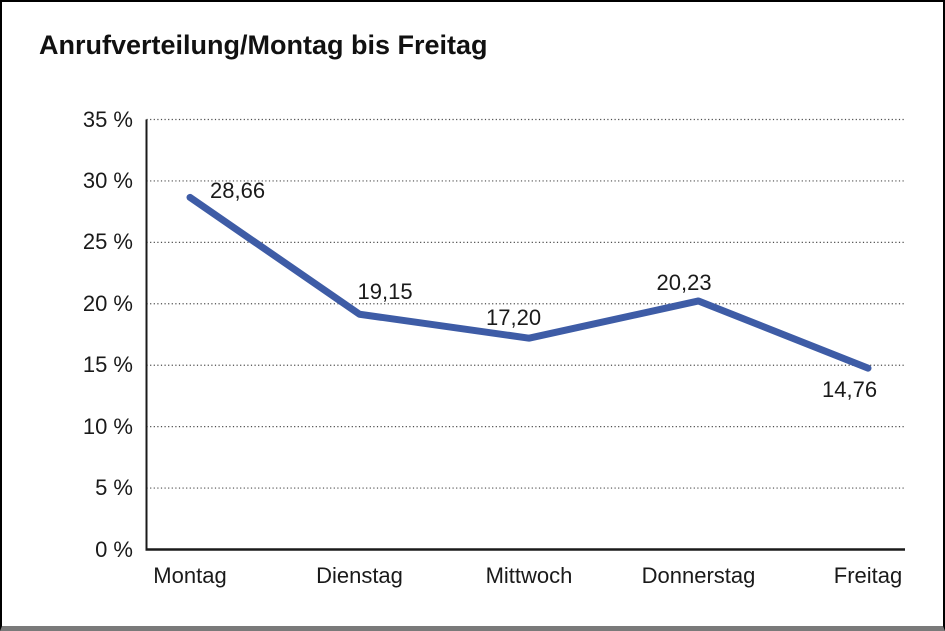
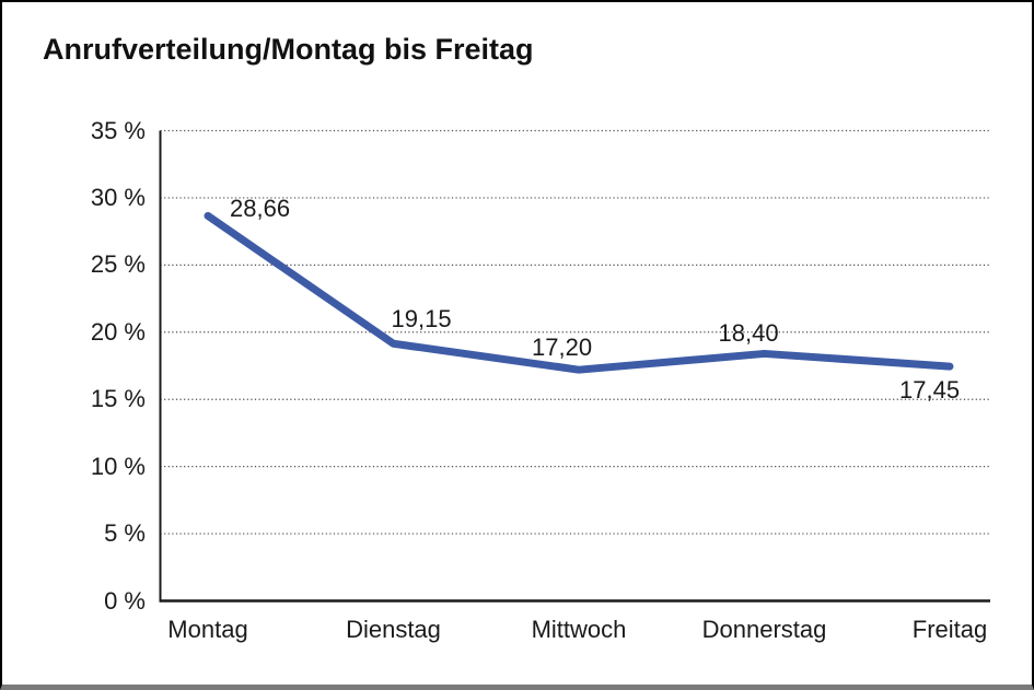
Donnerstag: 20,23 -> 18,40
Freitag: 14,76 -> 17,45
